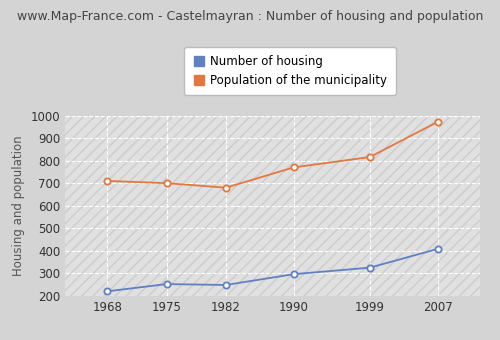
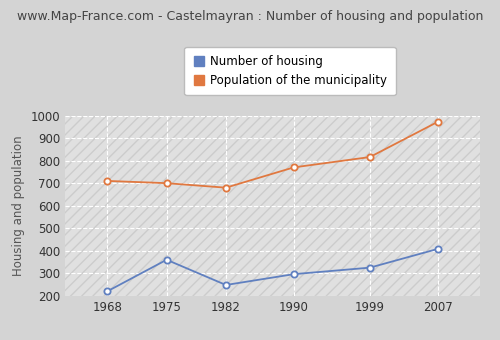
Number of housing/1975: 252 -> 360
